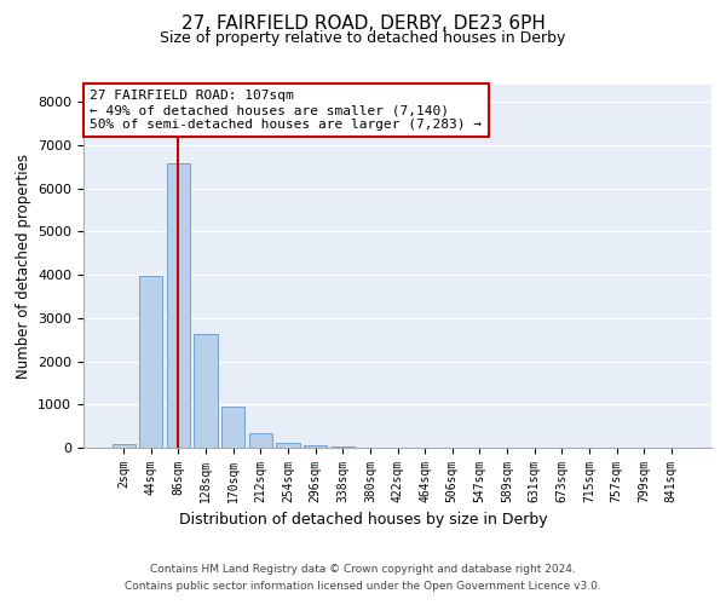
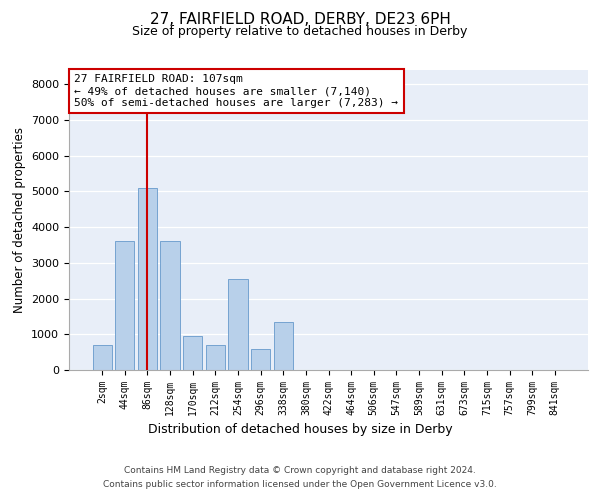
2sqm: 80 -> 700
44sqm: 3980 -> 3600
86sqm: 6580 -> 5100
128sqm: 2620 -> 3600
212sqm: 330 -> 700
254sqm: 110 -> 2550
296sqm: 60 -> 600
338sqm: 20 -> 1350
